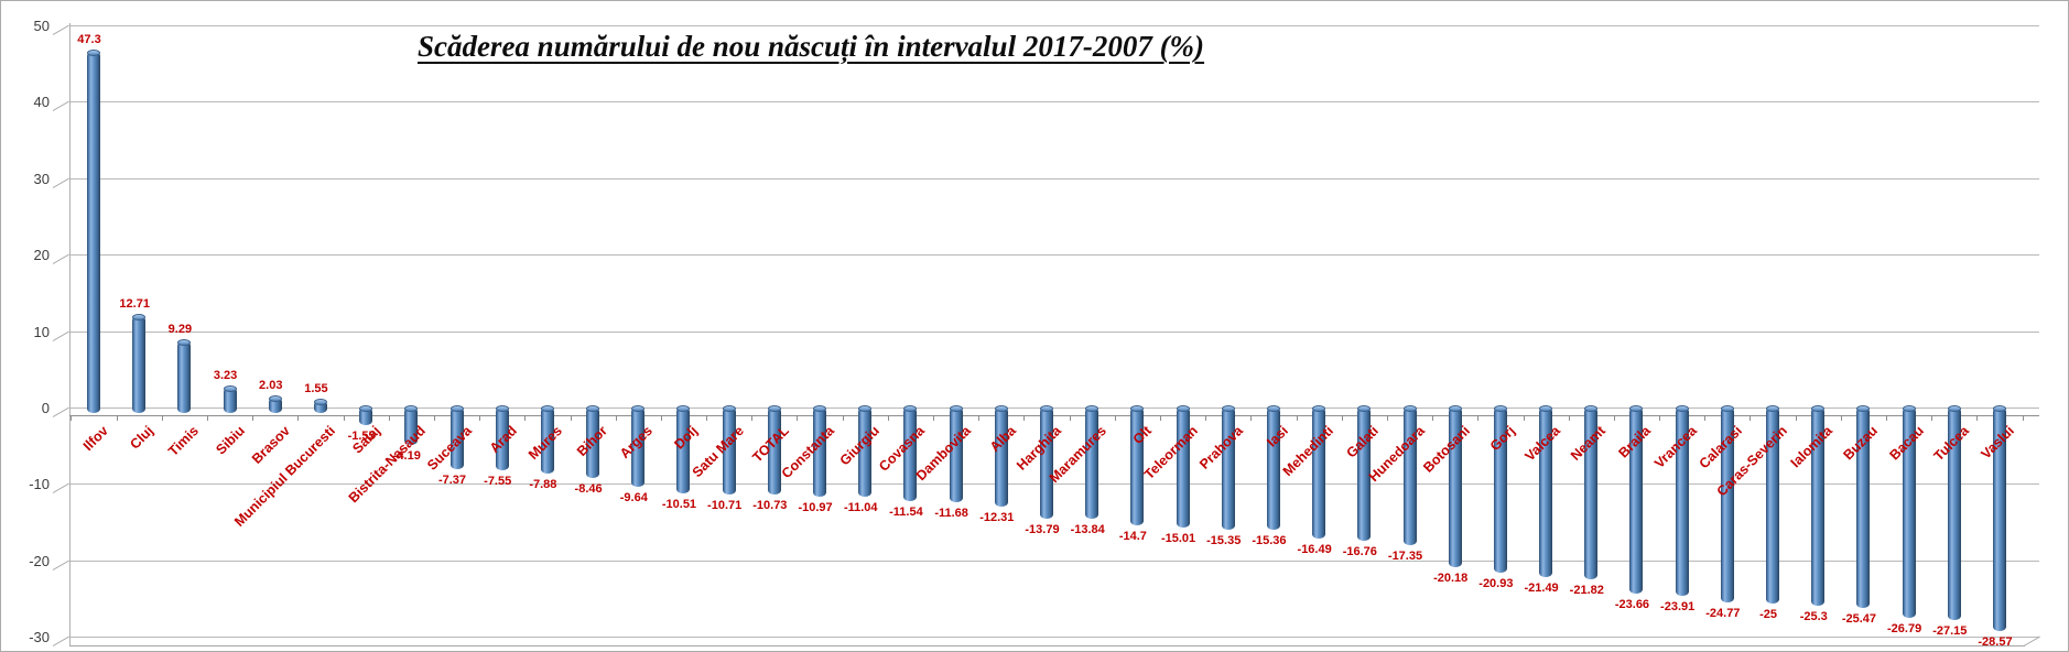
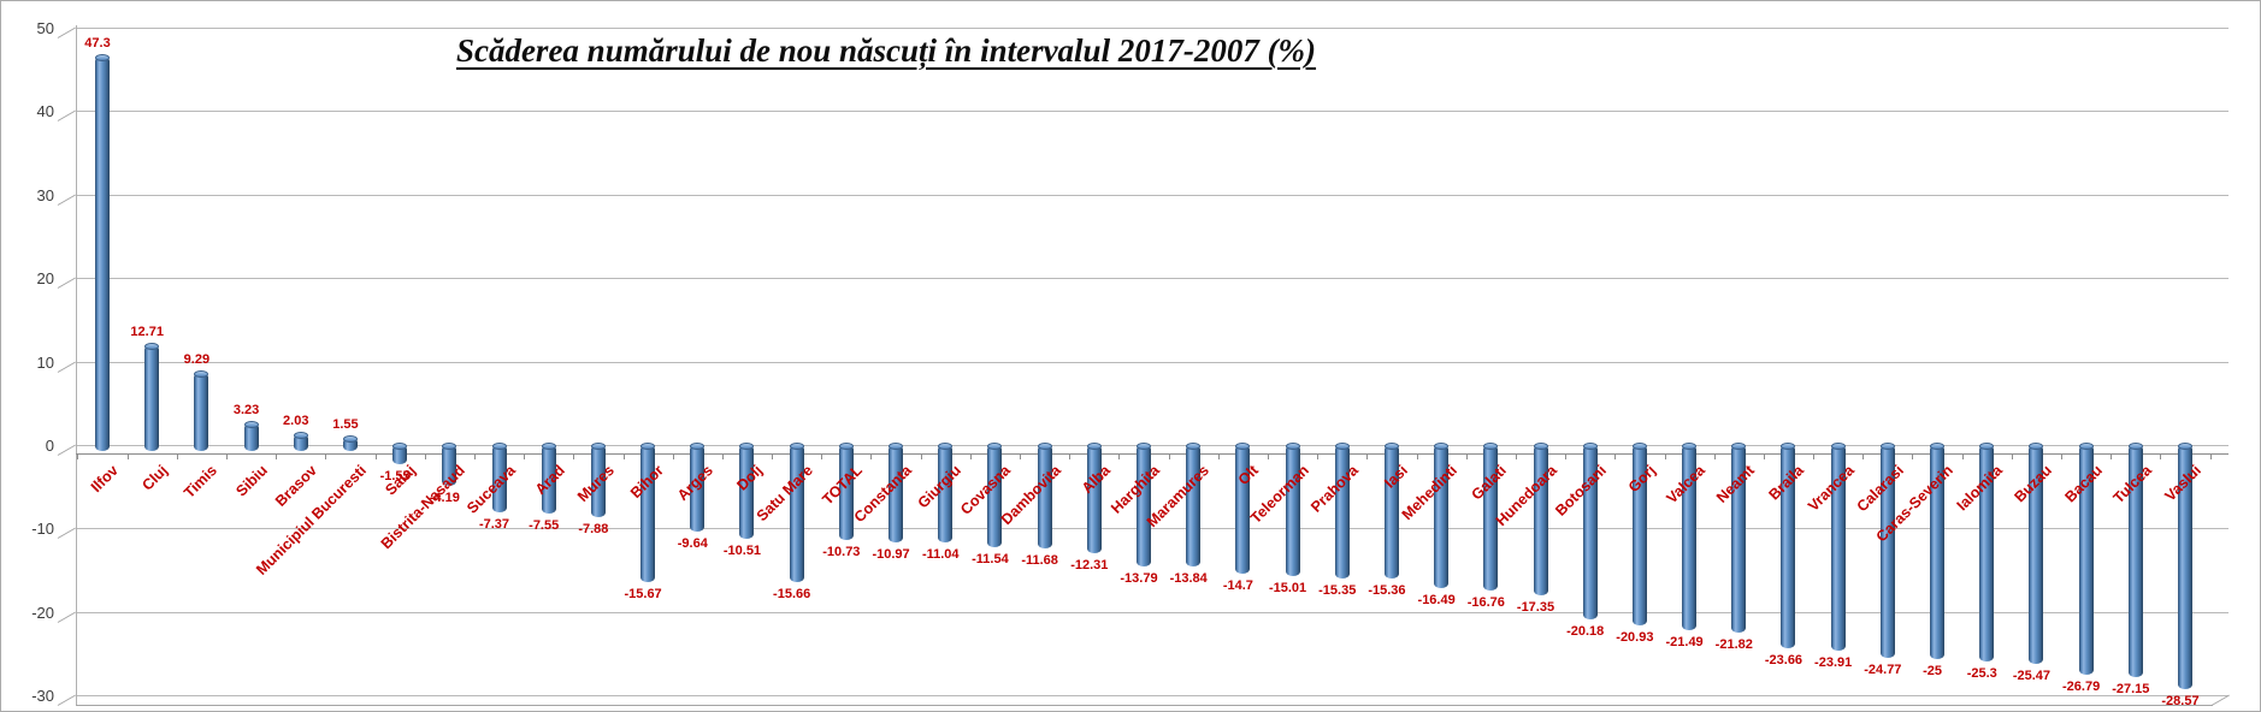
Bihor: -8.46 -> -15.67
Satu Mare: -10.71 -> -15.66
